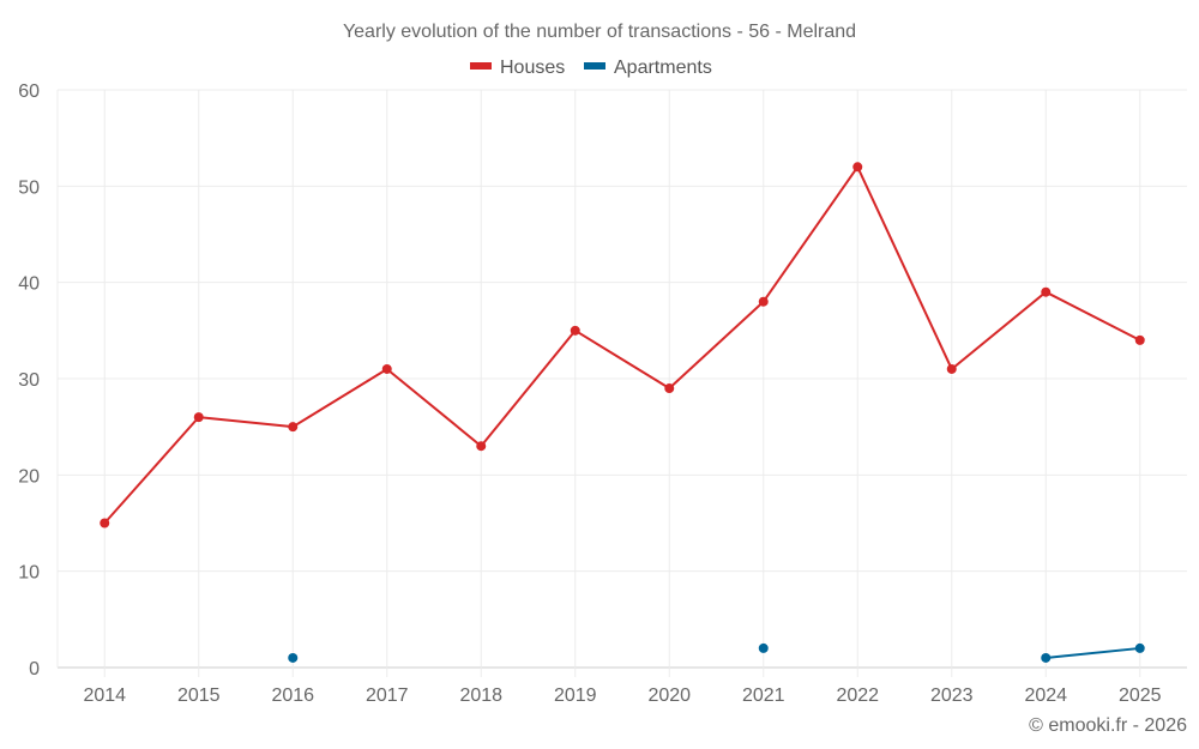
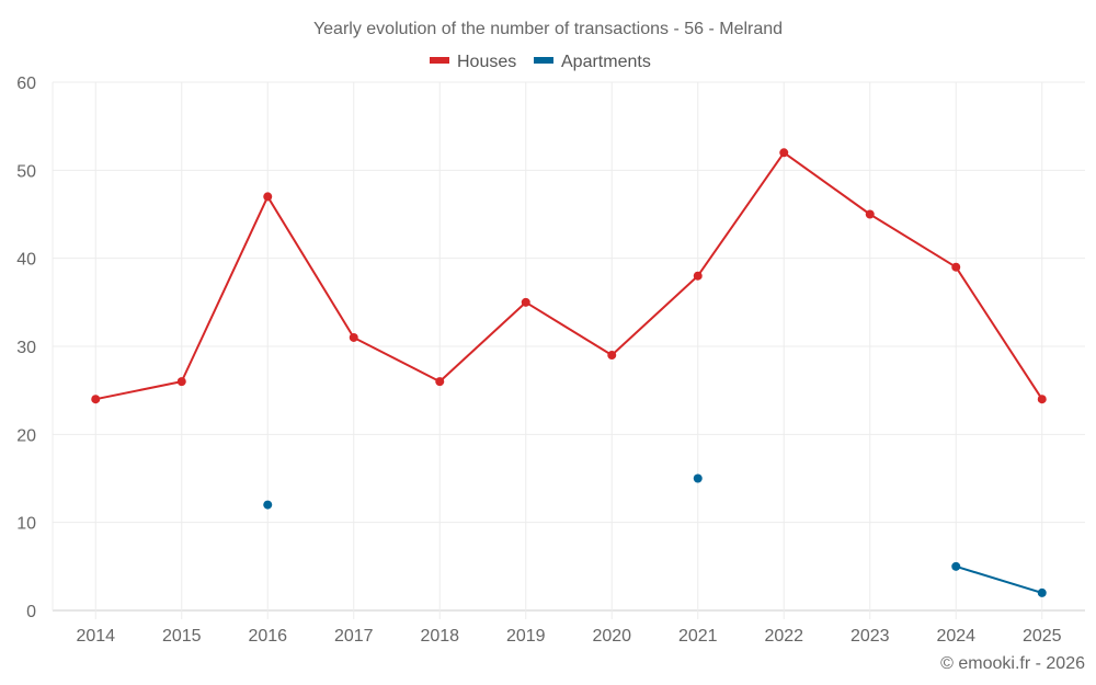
Houses/2014: 15 -> 24
Houses/2016: 25 -> 47
Apartments/2016: 1 -> 12
Houses/2018: 23 -> 26
Apartments/2021: 2 -> 15
Houses/2023: 31 -> 45
Apartments/2024: 1 -> 5
Houses/2025: 34 -> 24
